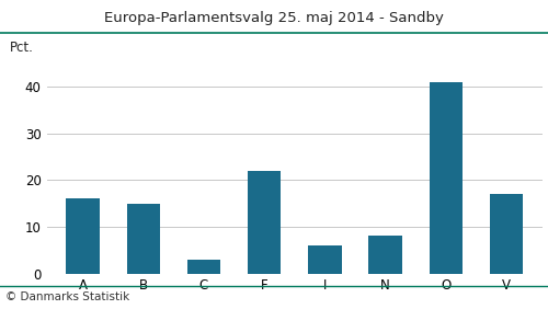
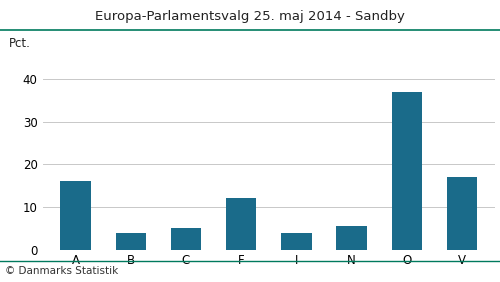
B: 15.0 -> 4.0
C: 3.0 -> 5.0
F: 22.0 -> 12.0
I: 6.0 -> 4.0
N: 8.0 -> 5.5
O: 41.0 -> 37.0
